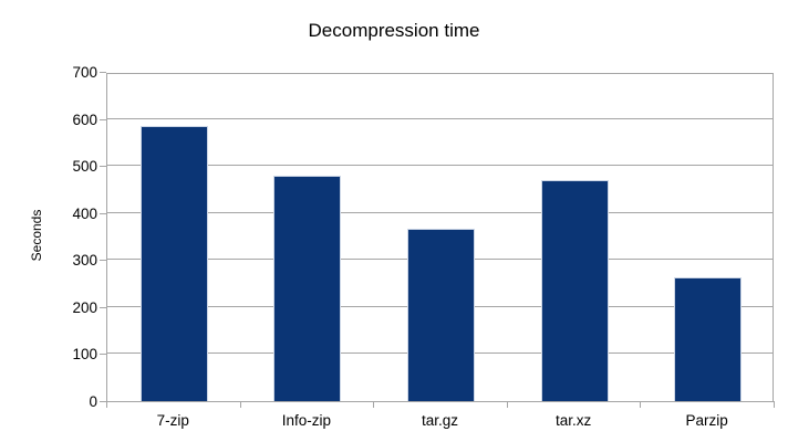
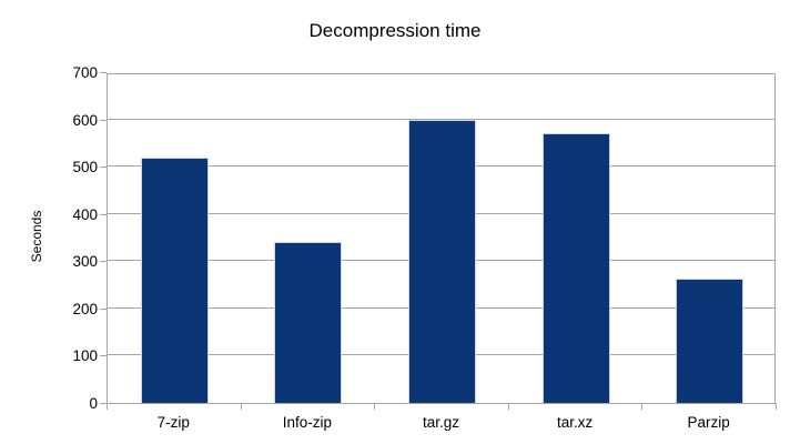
7-zip: 580 -> 520
Info-zip: 480 -> 340
tar.gz: 370 -> 600
tar.xz: 470 -> 570
